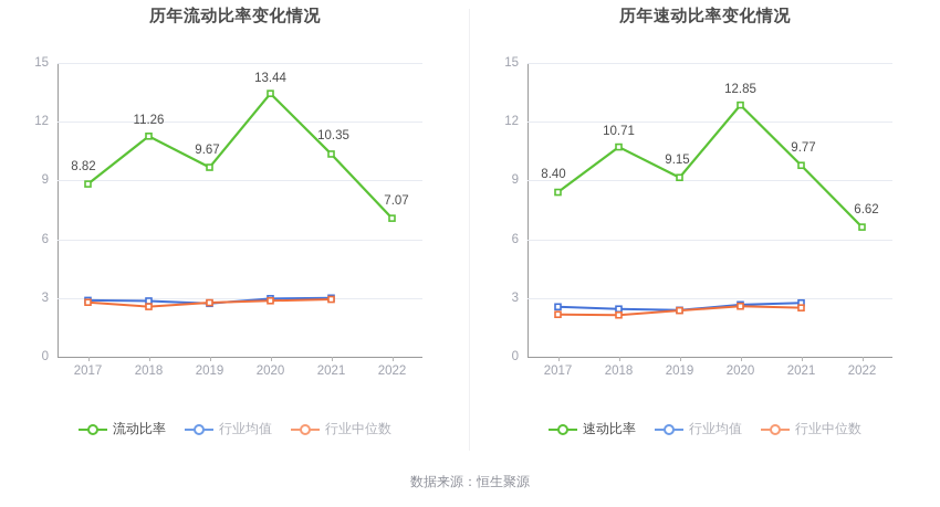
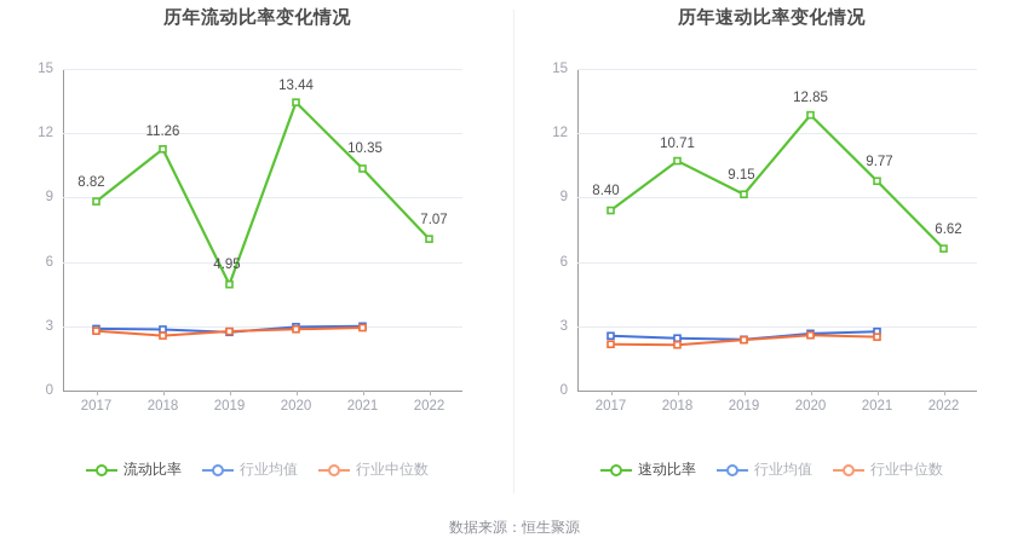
历年流动比率变化情况/流动比率/2019: 9.67 -> 4.95
